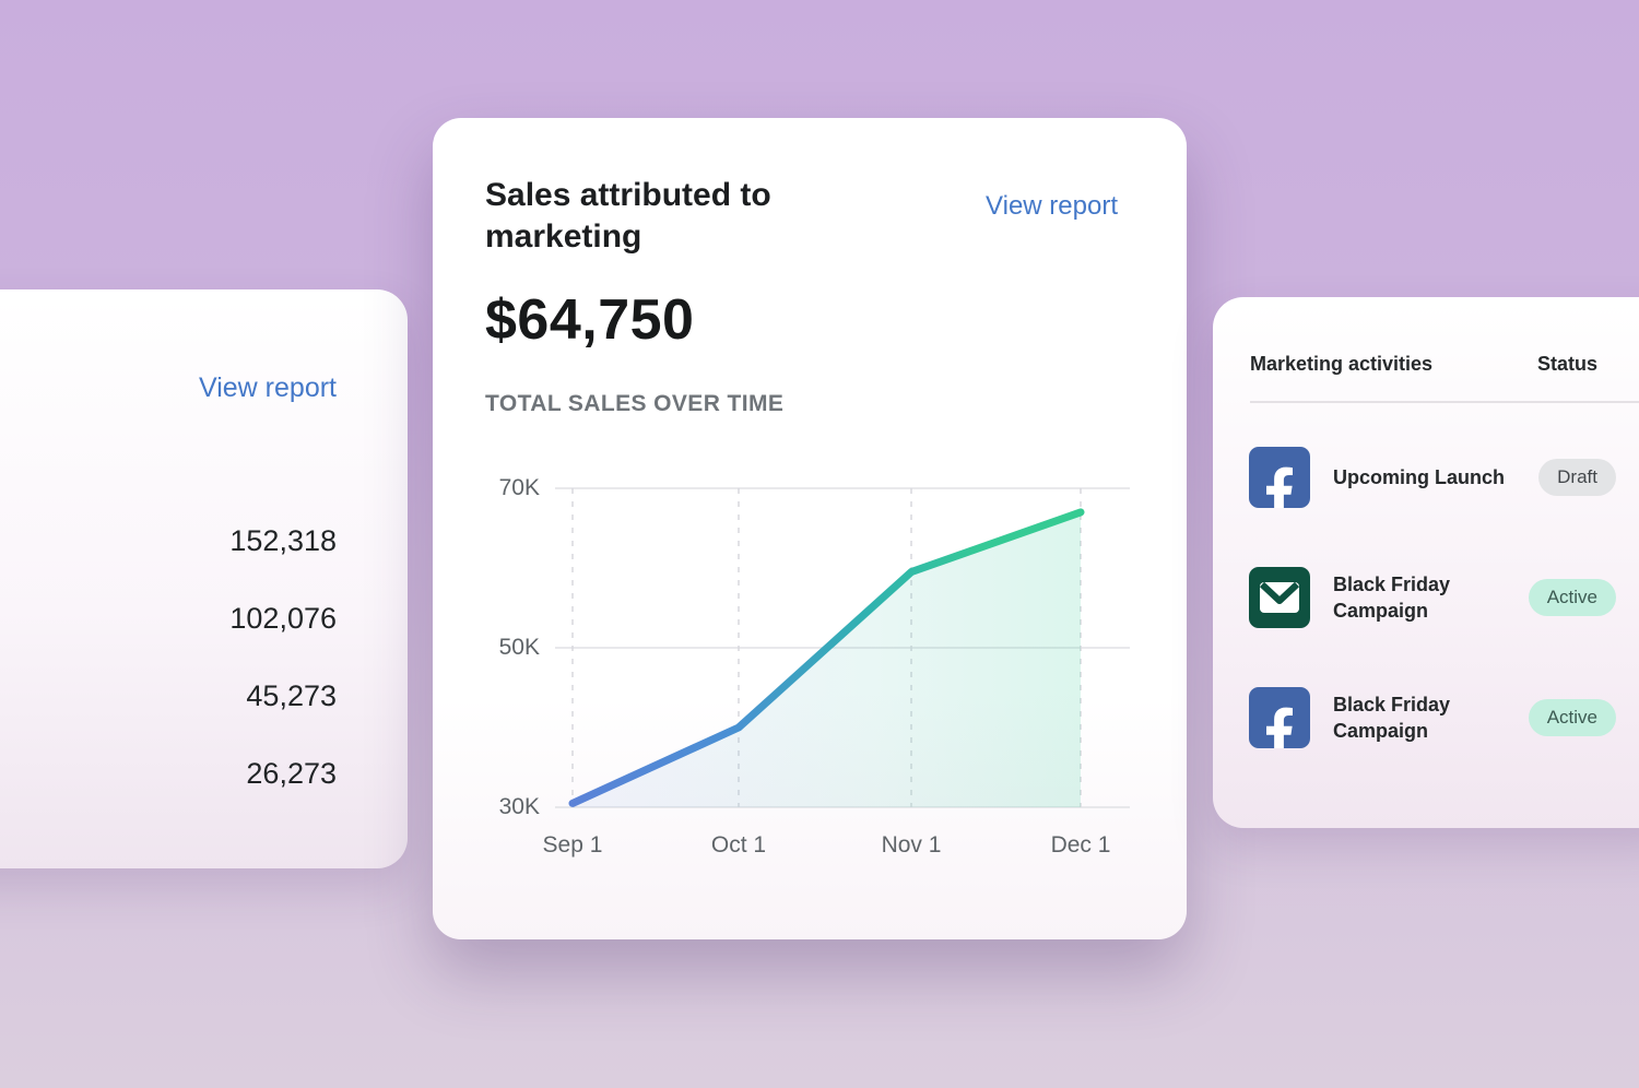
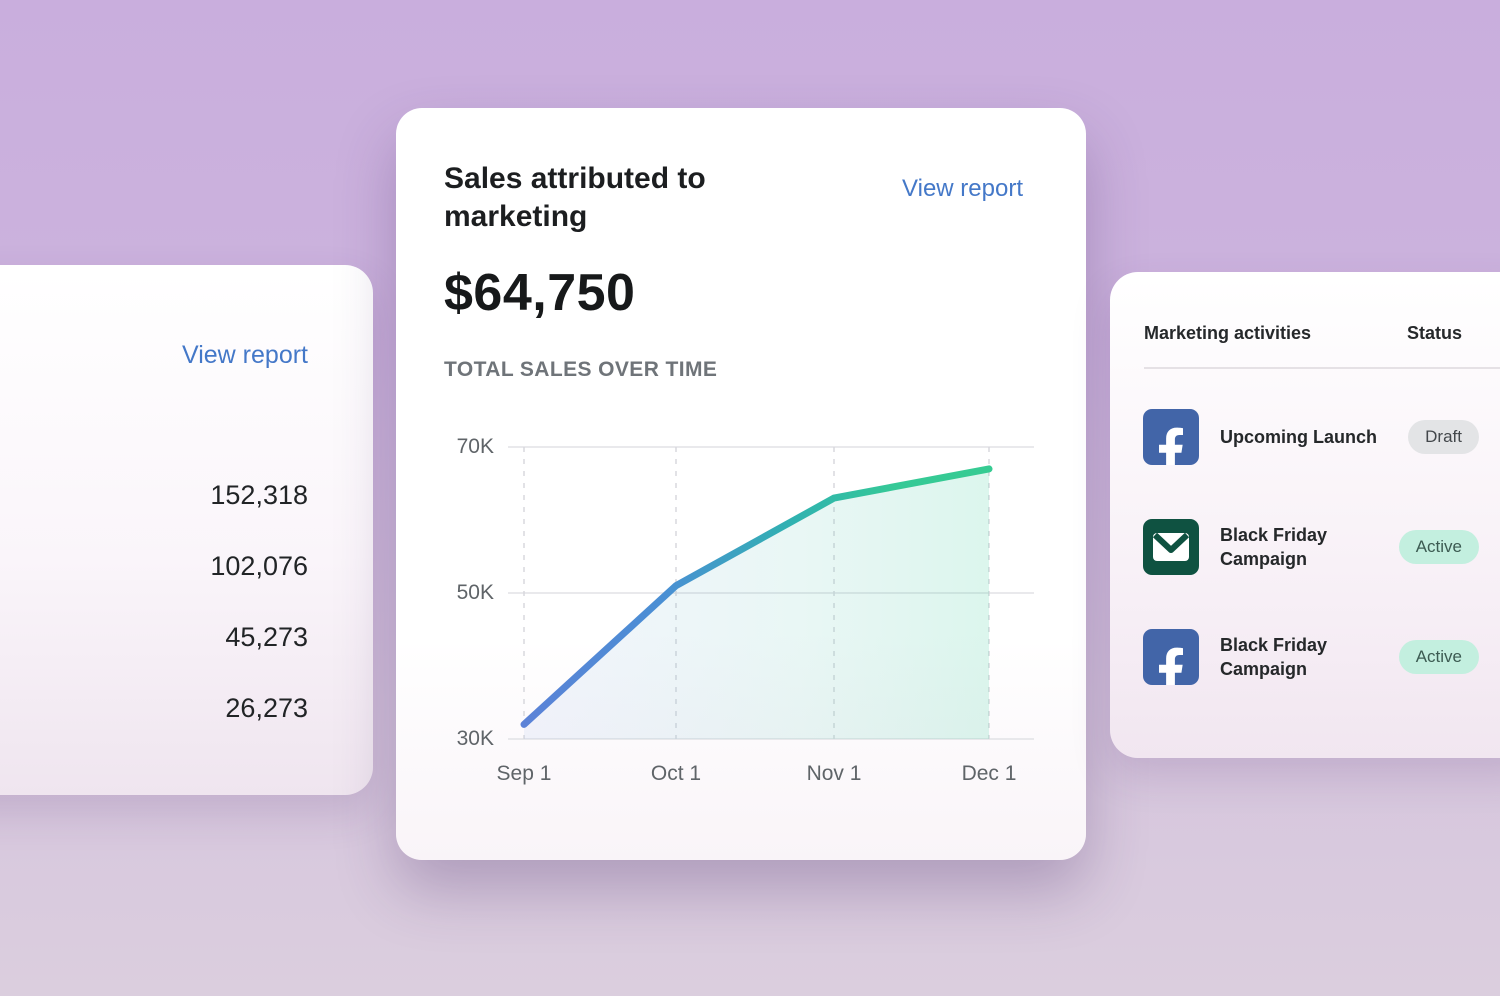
Sep 1: 30K -> 32K
Oct 1: 40K -> 51K
Nov 1: 60K -> 63K
